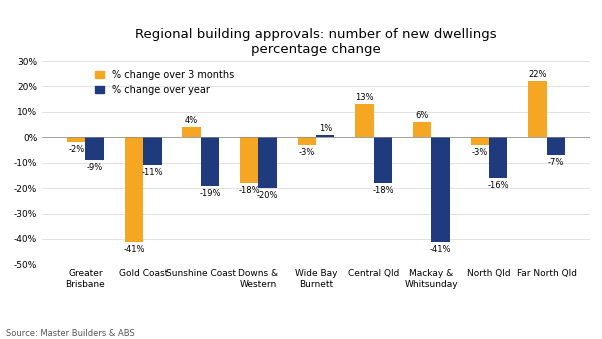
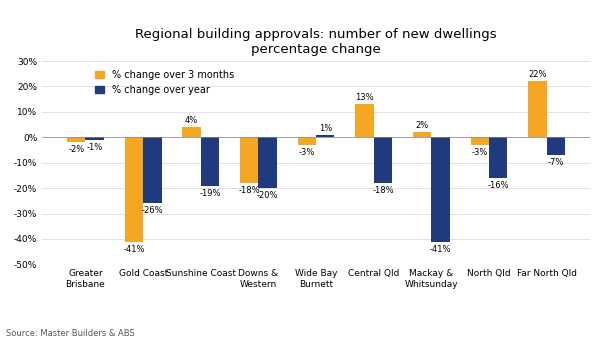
% change over year/Greater Brisbane: -9% -> -1%
% change over year/Gold Coast: -11% -> -26%
% change over 3 months/Mackay & Whitsunday: 6% -> 2%
